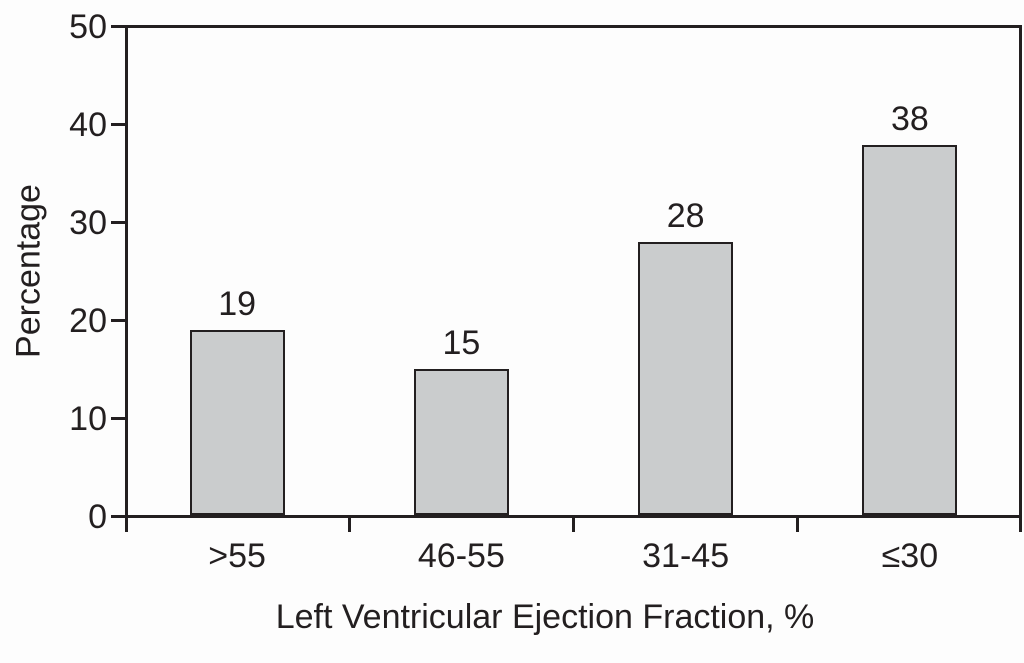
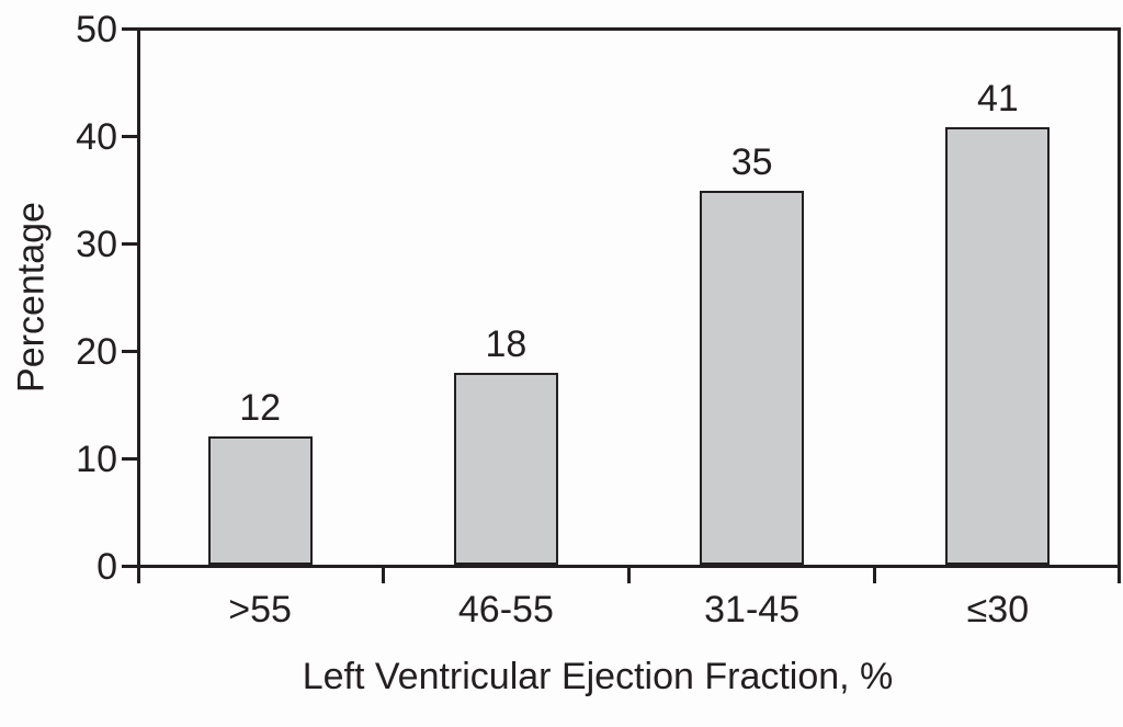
>55: 19 -> 12
46-55: 15 -> 18
31-45: 28 -> 35
≤30: 38 -> 41
